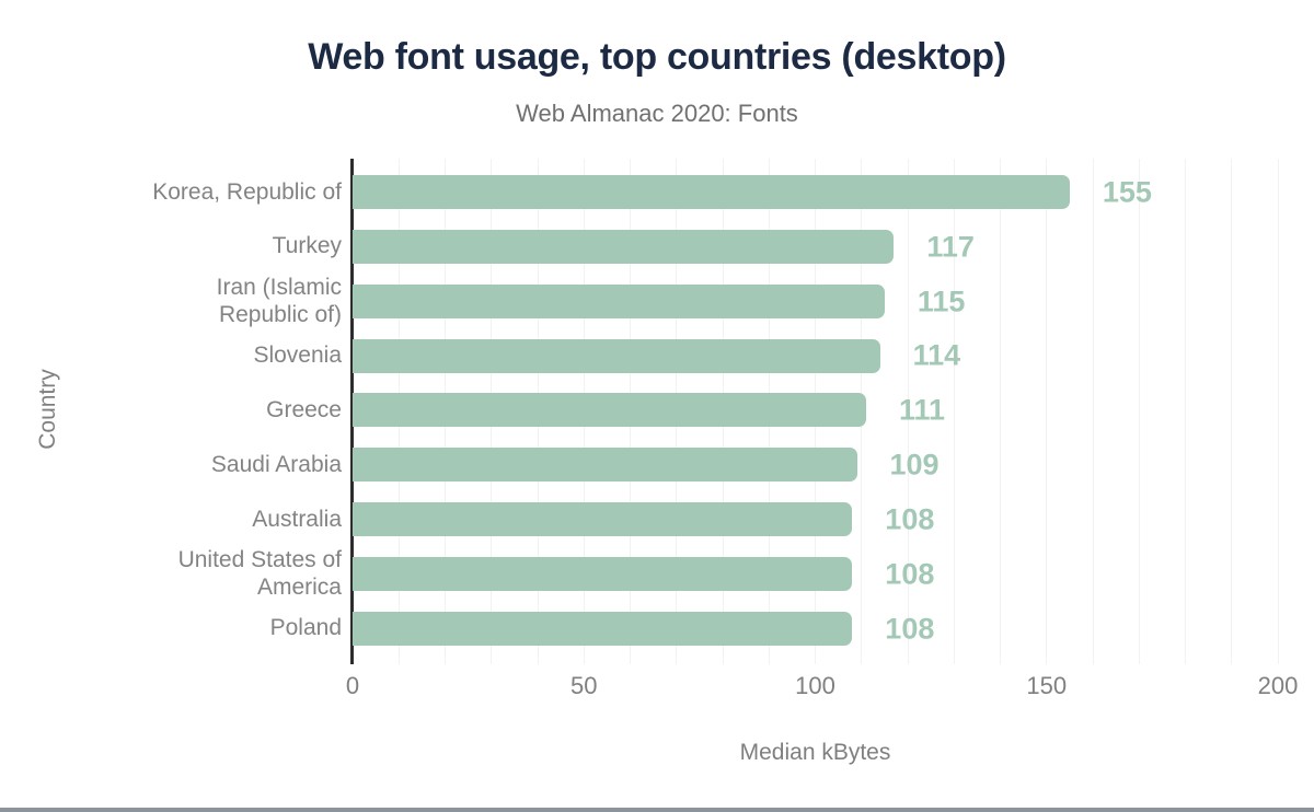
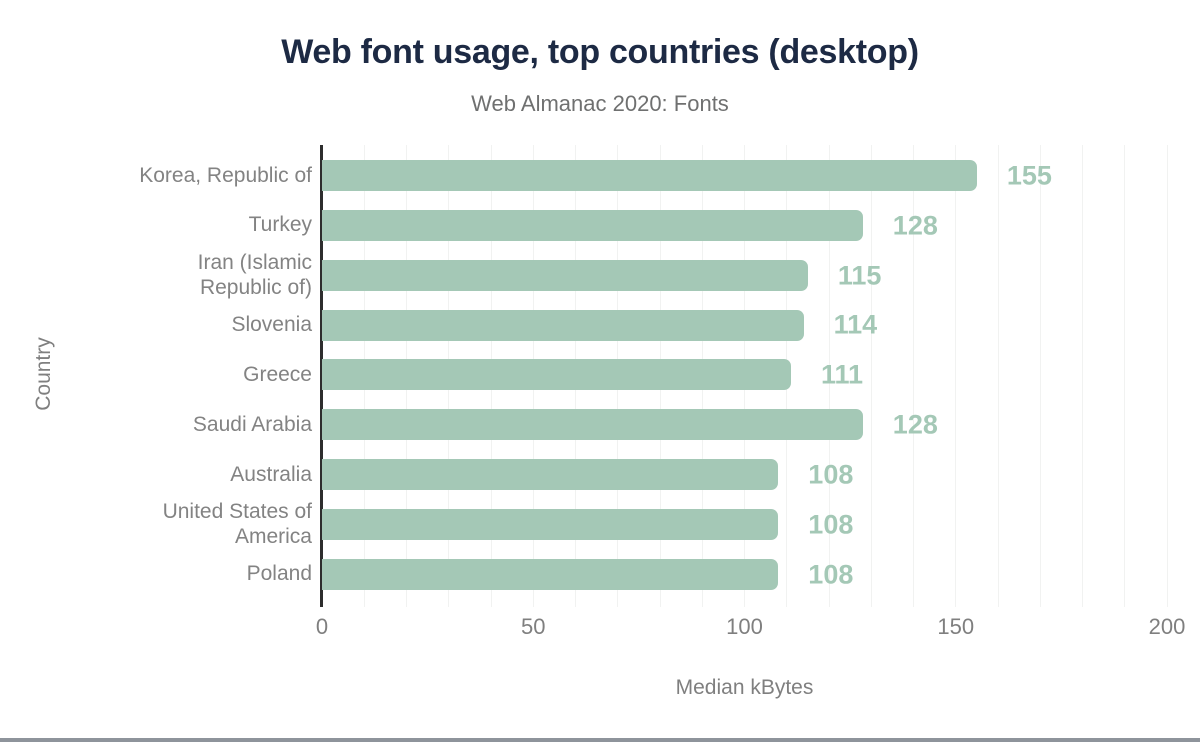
Turkey: 117 -> 128
Saudi Arabia: 109 -> 128
